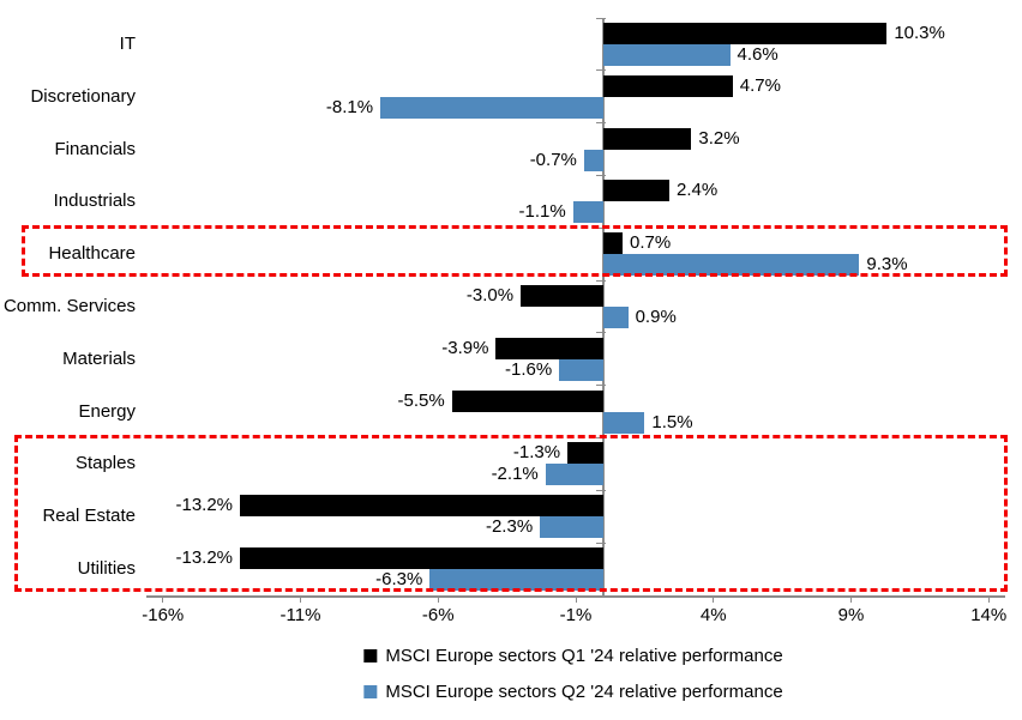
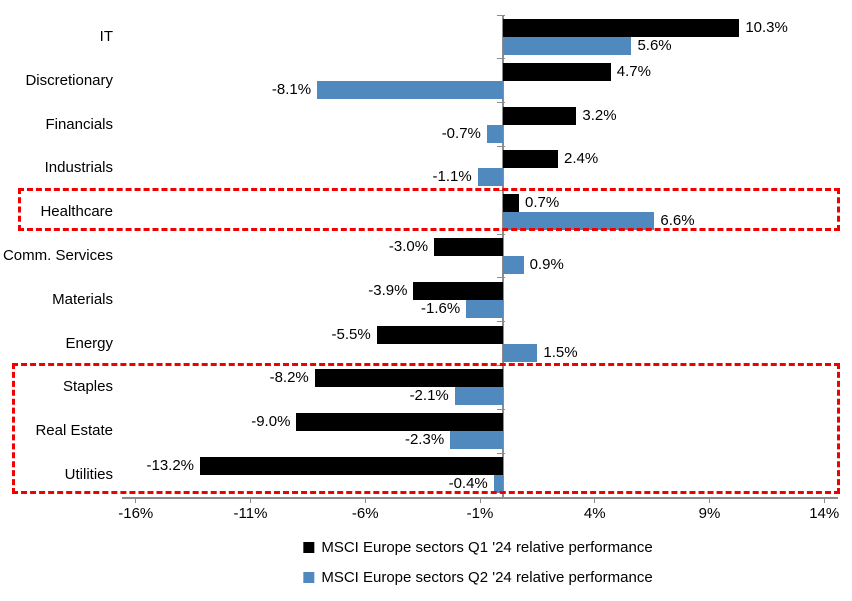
MSCI Europe sectors Q2 '24 relative performance/IT: 4.6% -> 5.6%
MSCI Europe sectors Q2 '24 relative performance/Healthcare: 9.3% -> 6.6%
MSCI Europe sectors Q1 '24 relative performance/Staples: -1.3% -> -8.2%
MSCI Europe sectors Q1 '24 relative performance/Real Estate: -13.2% -> -9.0%
MSCI Europe sectors Q2 '24 relative performance/Utilities: -6.3% -> -0.4%
